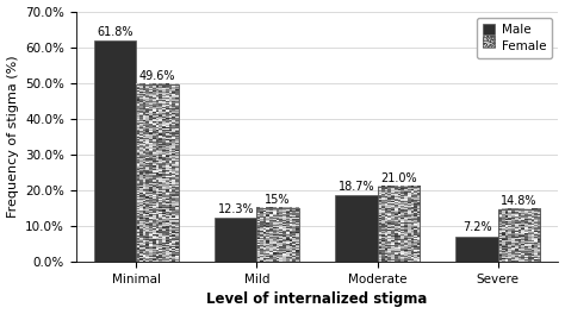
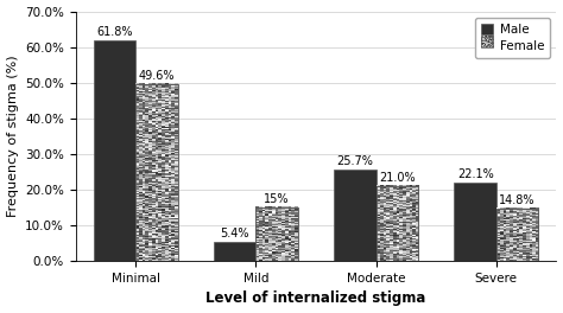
Male/Mild: 12.3% -> 5.4%
Male/Moderate: 18.7% -> 25.7%
Male/Severe: 7.2% -> 22.1%
